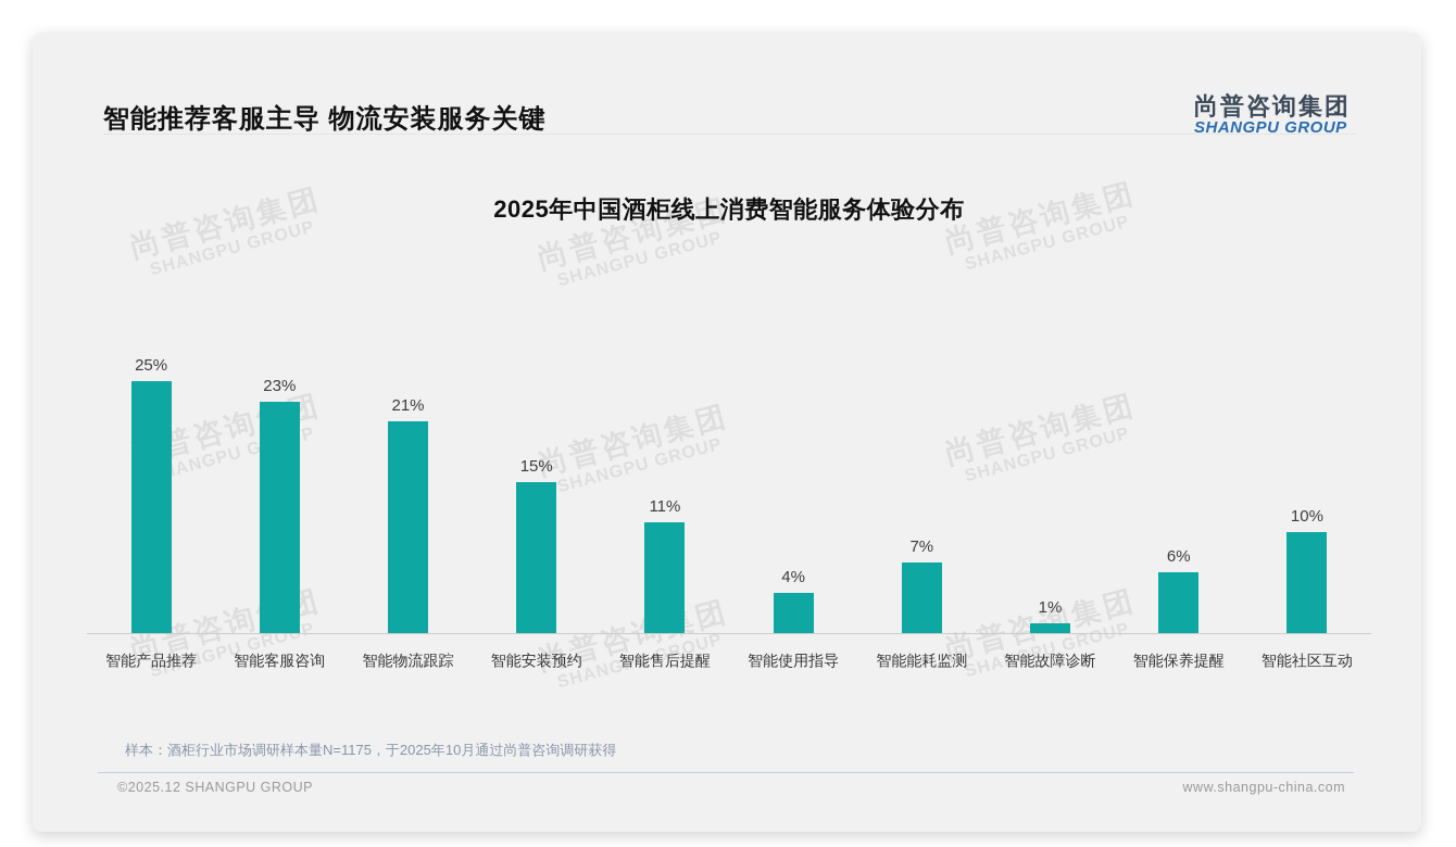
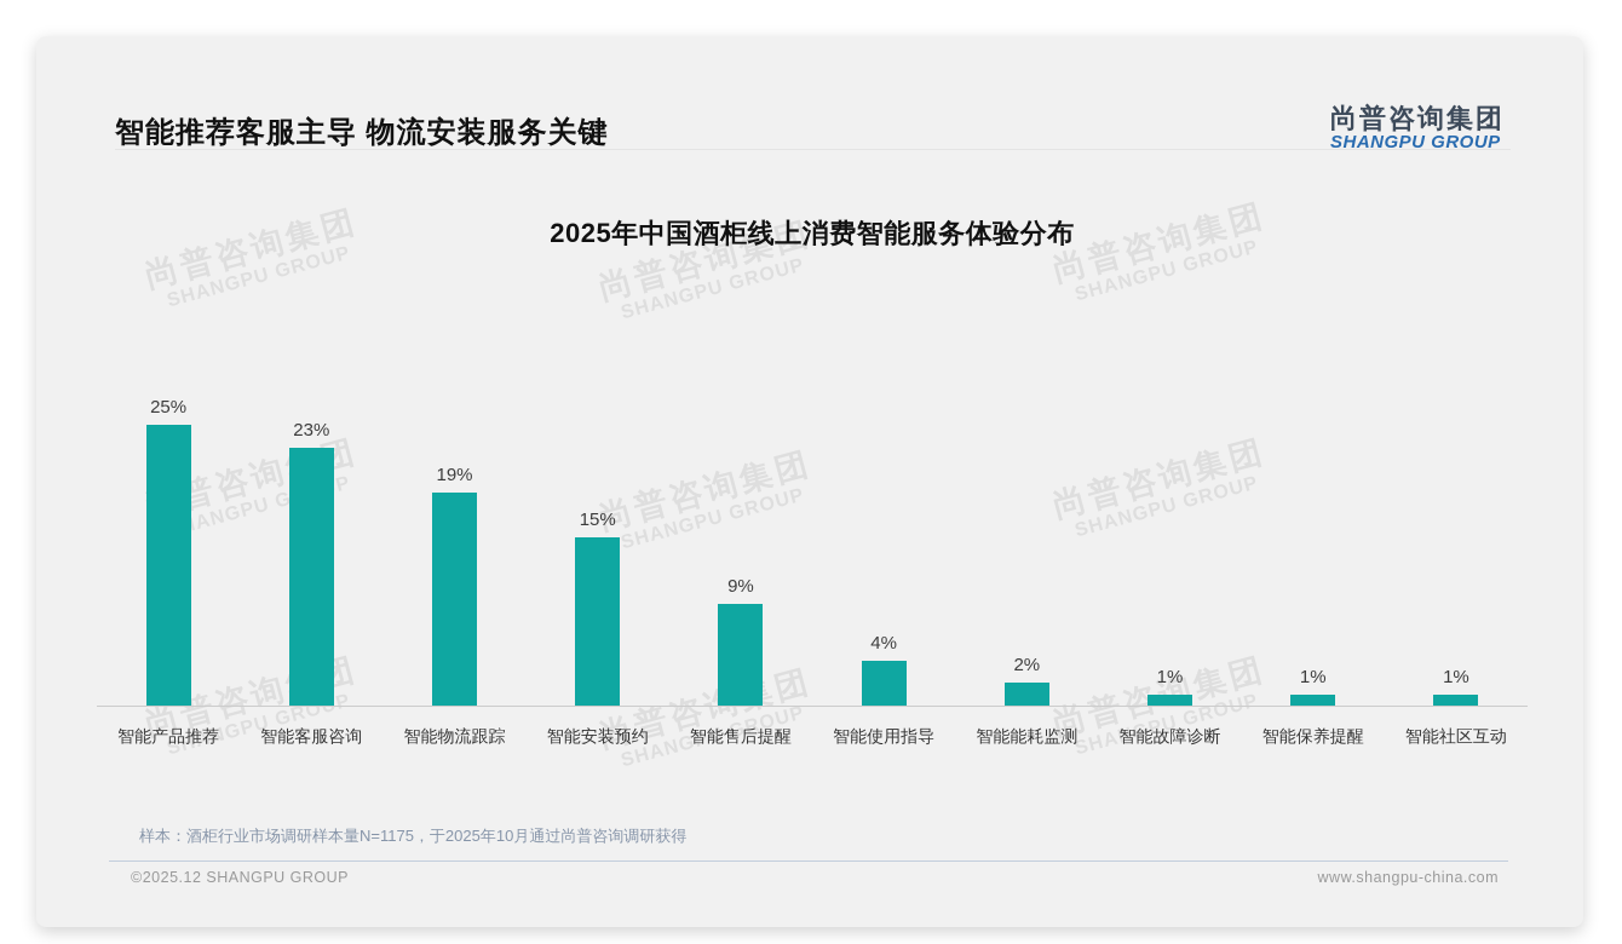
智能物流跟踪: 21% -> 19%
智能售后提醒: 11% -> 9%
智能能耗监测: 7% -> 2%
智能保养提醒: 6% -> 1%
智能社区互动: 10% -> 1%
